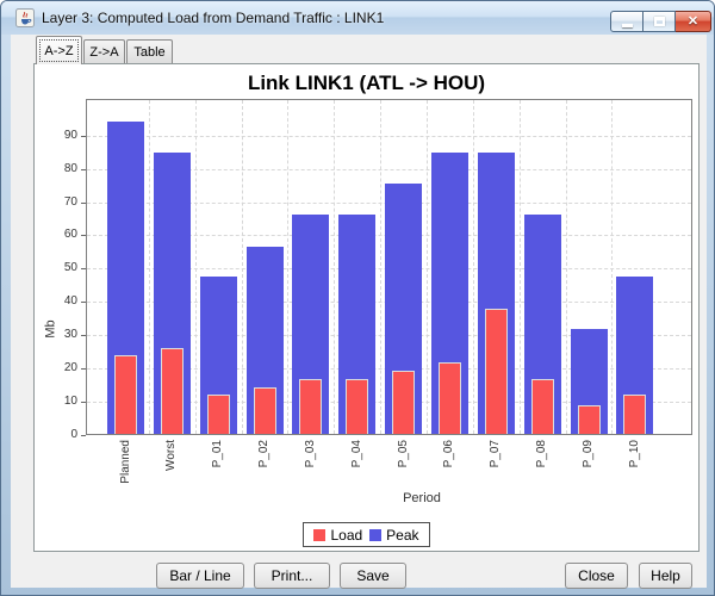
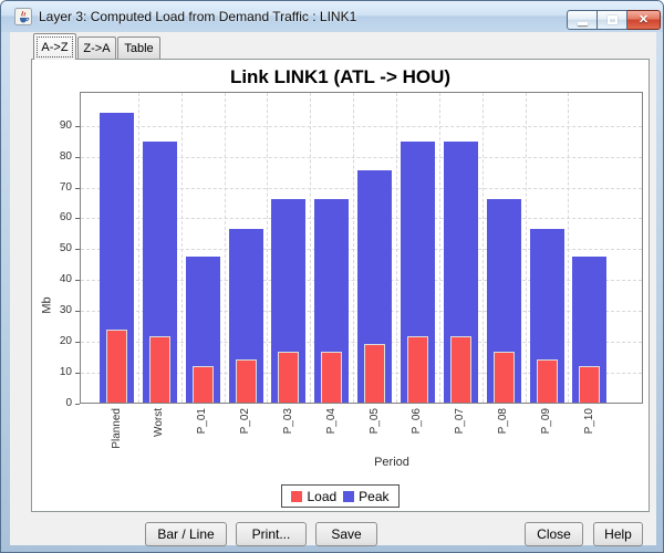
Load/Worst: 26 -> 22
Load/P_07: 38 -> 22
Load/P_09: 9 -> 14
Peak/P_09: 32 -> 57
